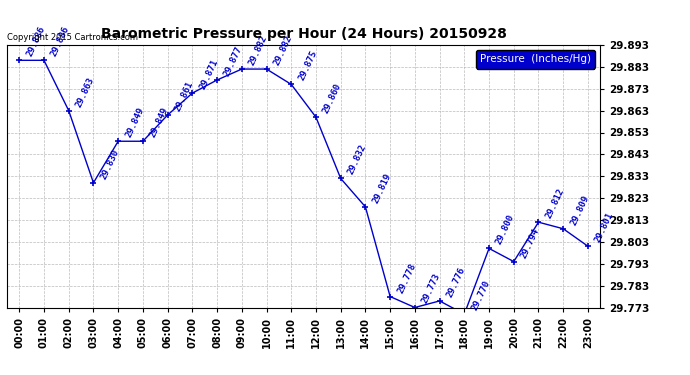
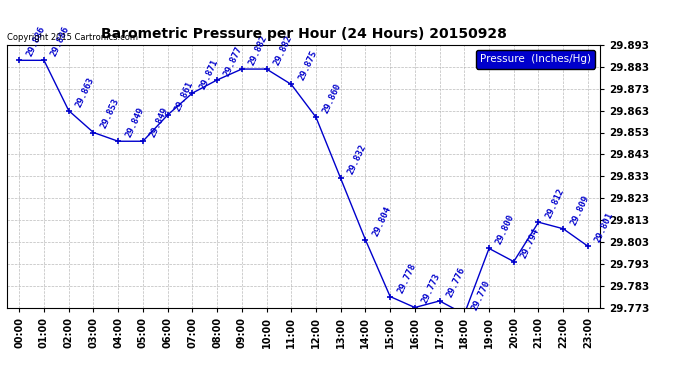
03:00: 29.830 -> 29.853
14:00: 29.819 -> 29.804
